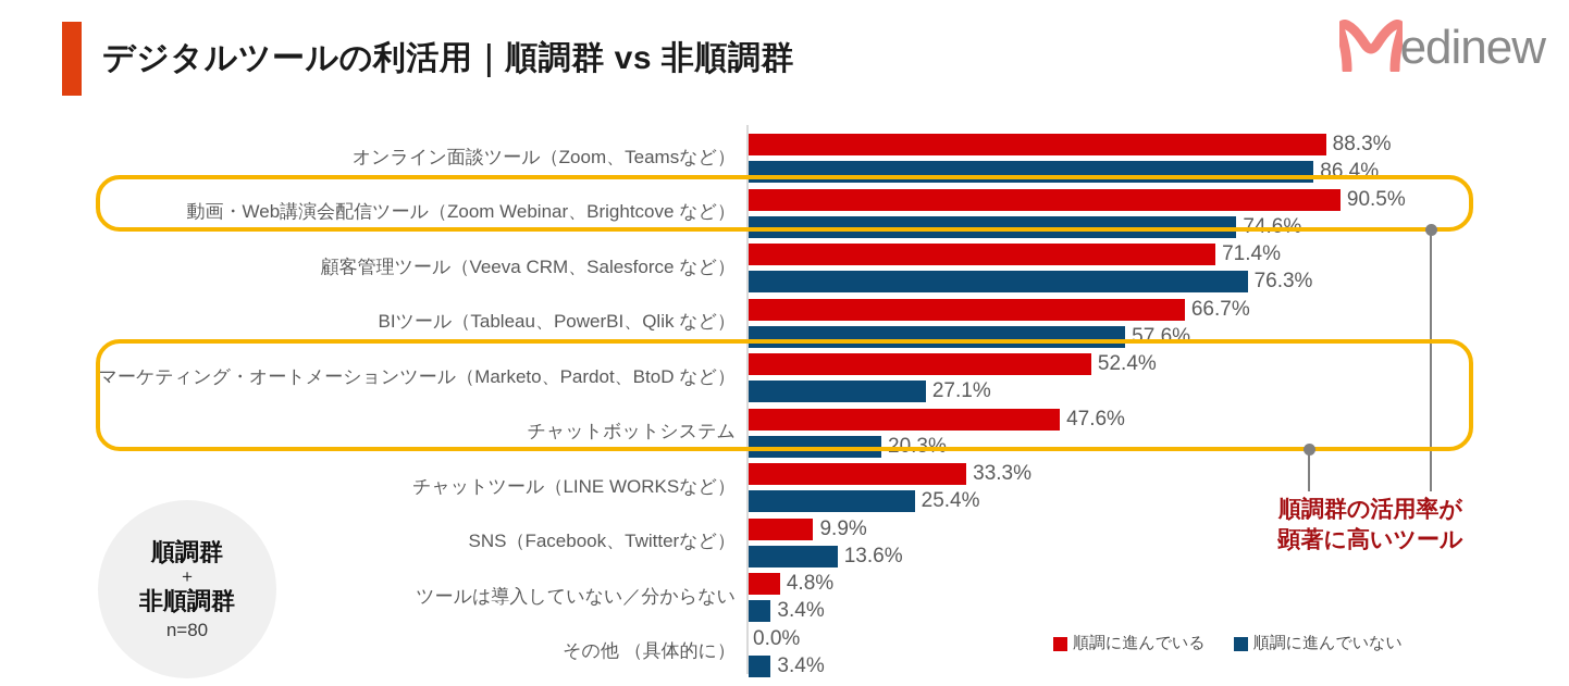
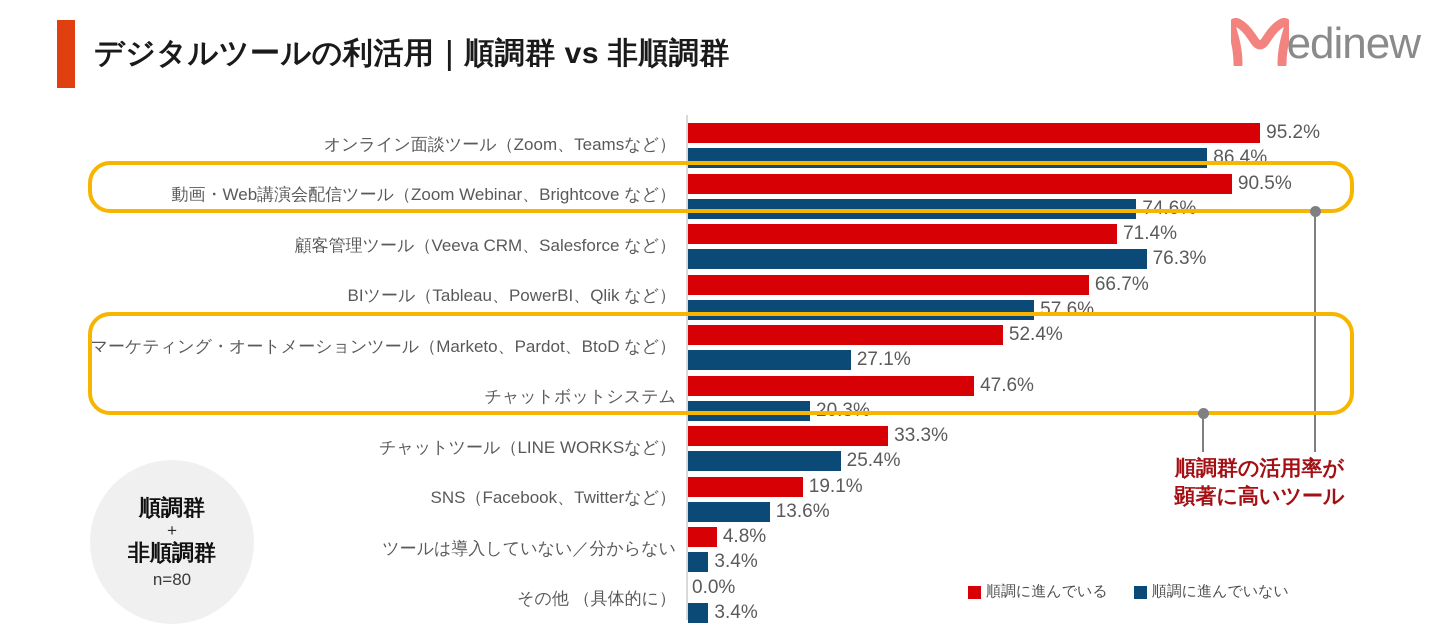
順調に進んでいる/オンライン面談ツール（Zoom、Teamsなど）: 88.3% -> 95.2%
順調に進んでいる/SNS（Facebook、Twitterなど）: 9.9% -> 19.1%
